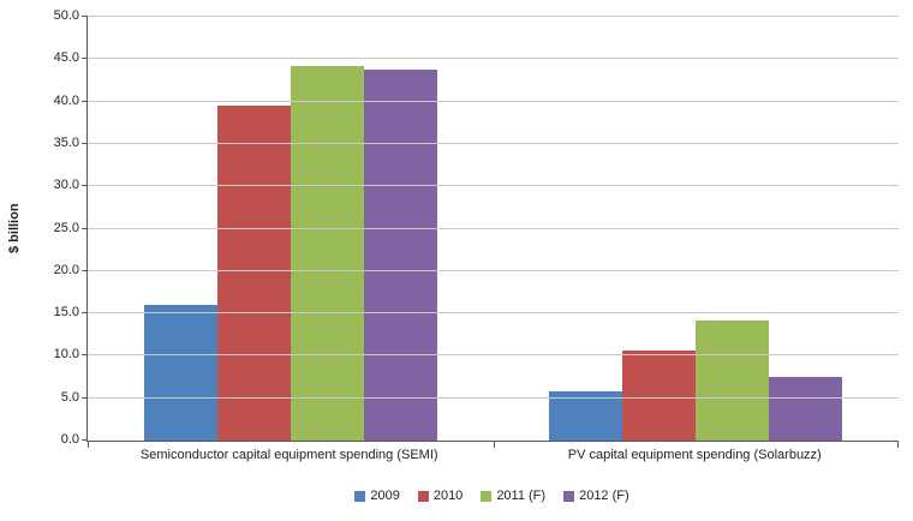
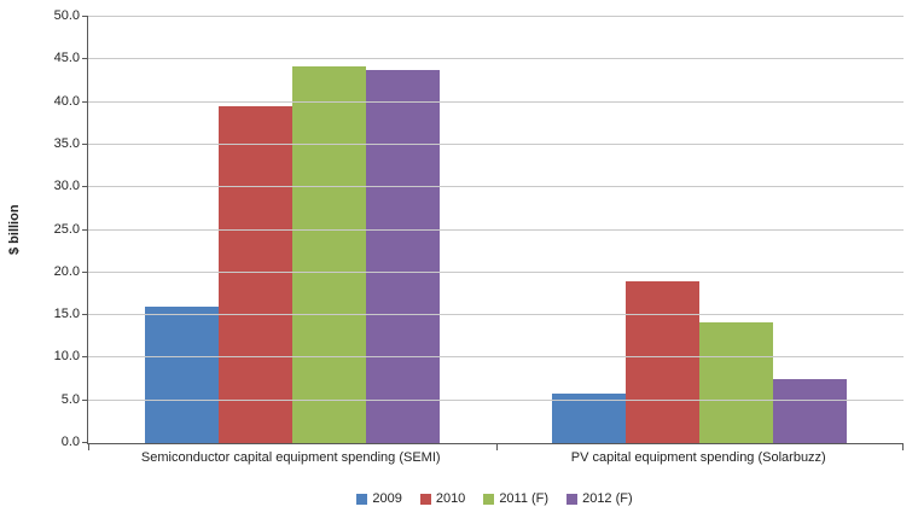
2010/PV capital equipment spending (Solarbuzz): 11 -> 19
